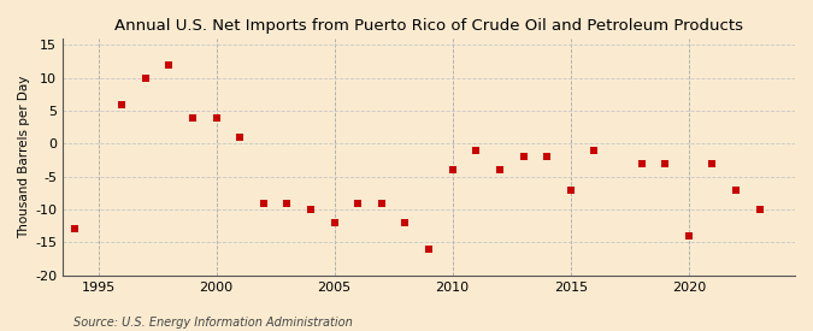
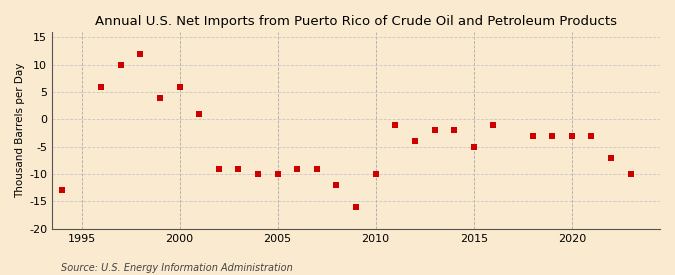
2000: 4 -> 6
2005: -12 -> -10
2010: -4 -> -10
2015: -7 -> -5
2020: -14 -> -3
